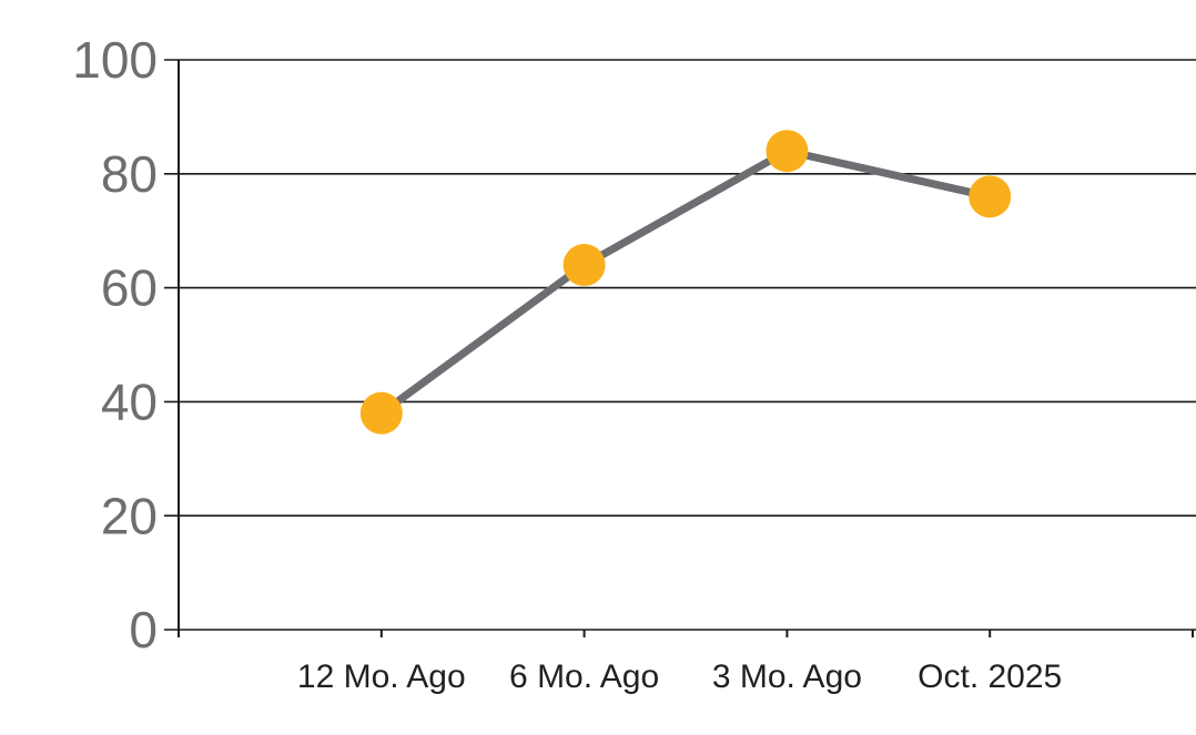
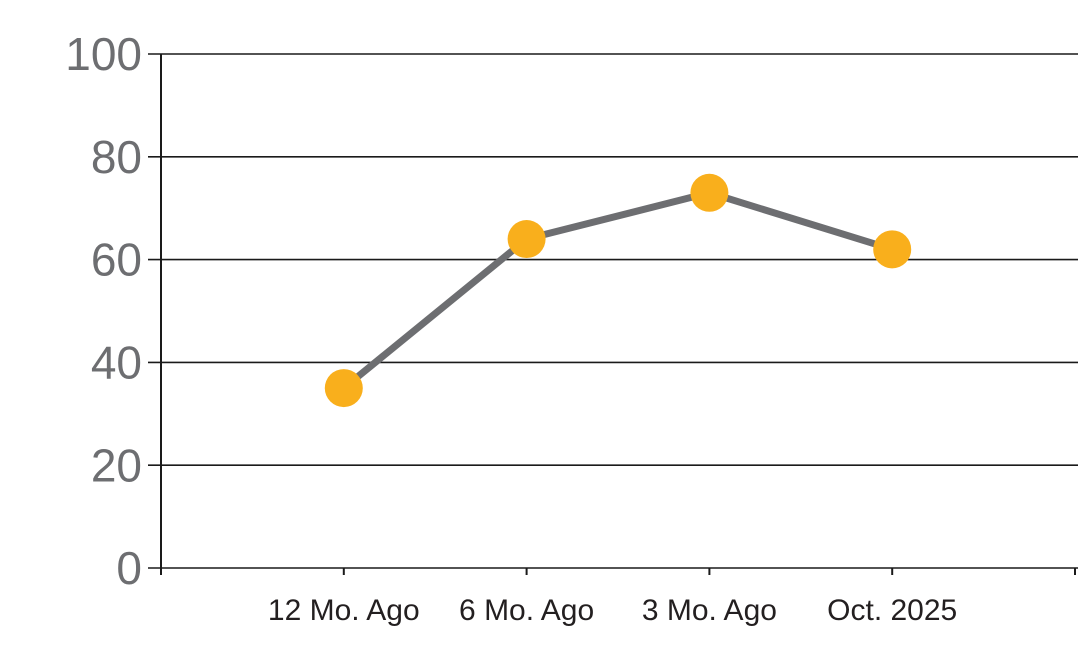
12 Mo. Ago: 38 -> 35
3 Mo. Ago: 84 -> 73
Oct. 2025: 76 -> 62
